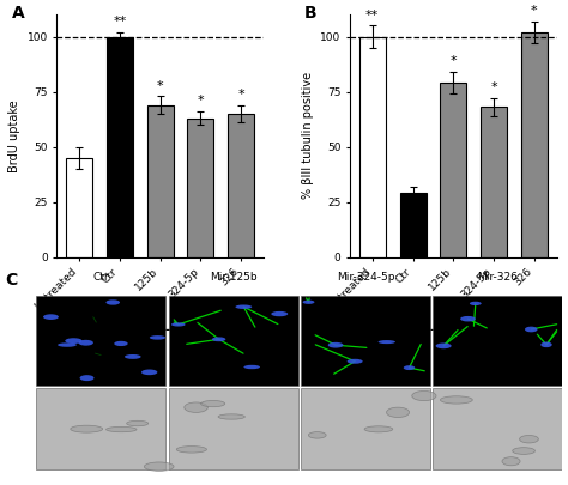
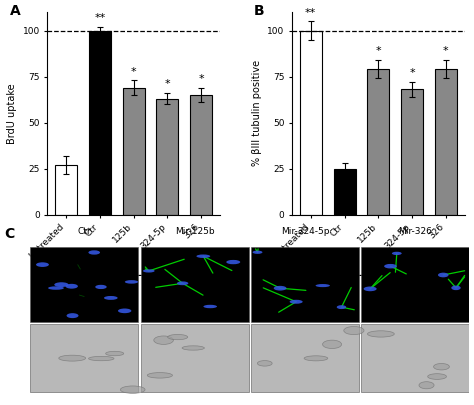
Untreated: 45 -> 27
Ctr: 29 -> 25
326: 102 -> 79
